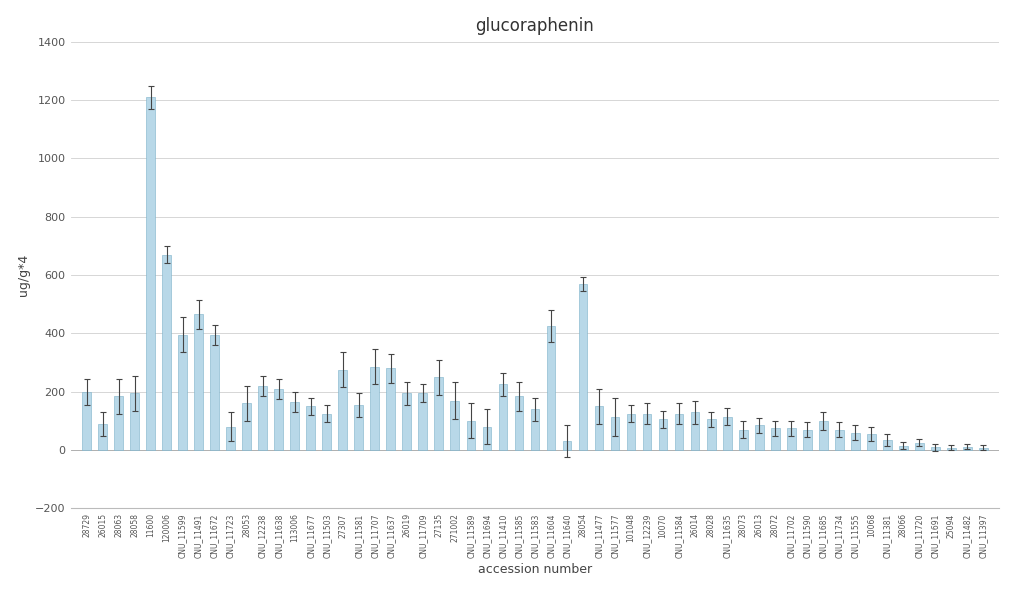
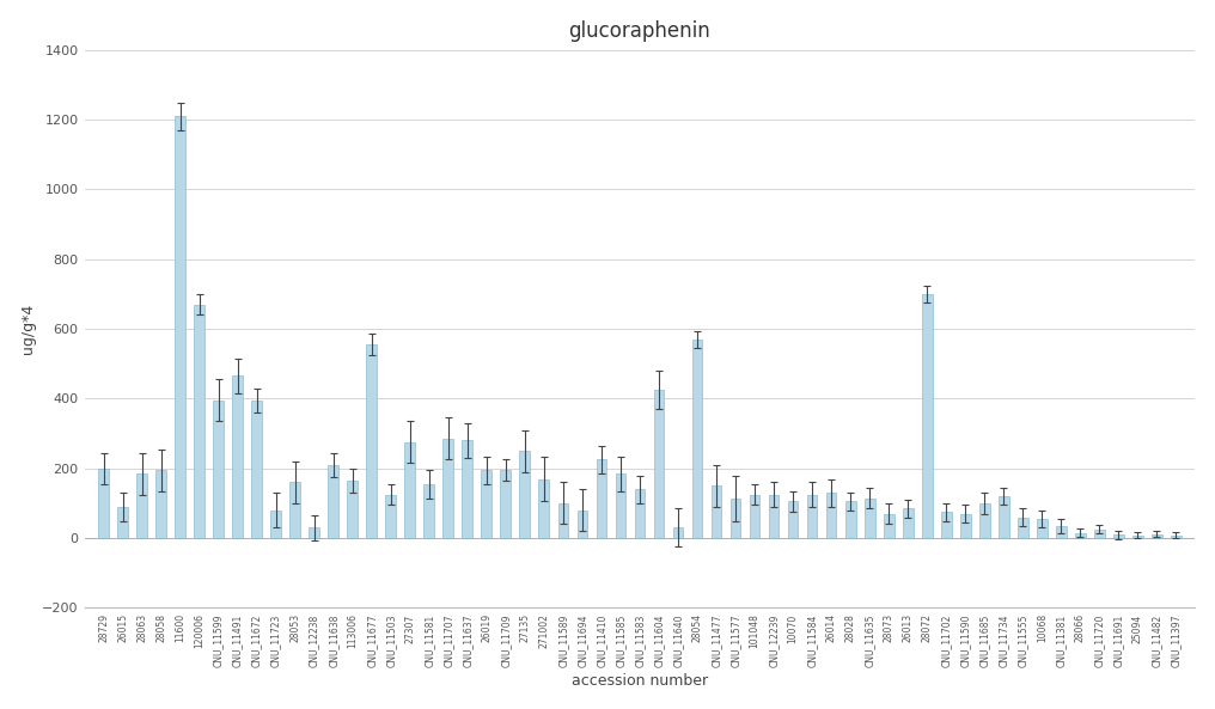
CNU_12238: 220 -> 30
CNU_11677: 150 -> 555
28072: 75 -> 700
CNU_11734: 70 -> 120
